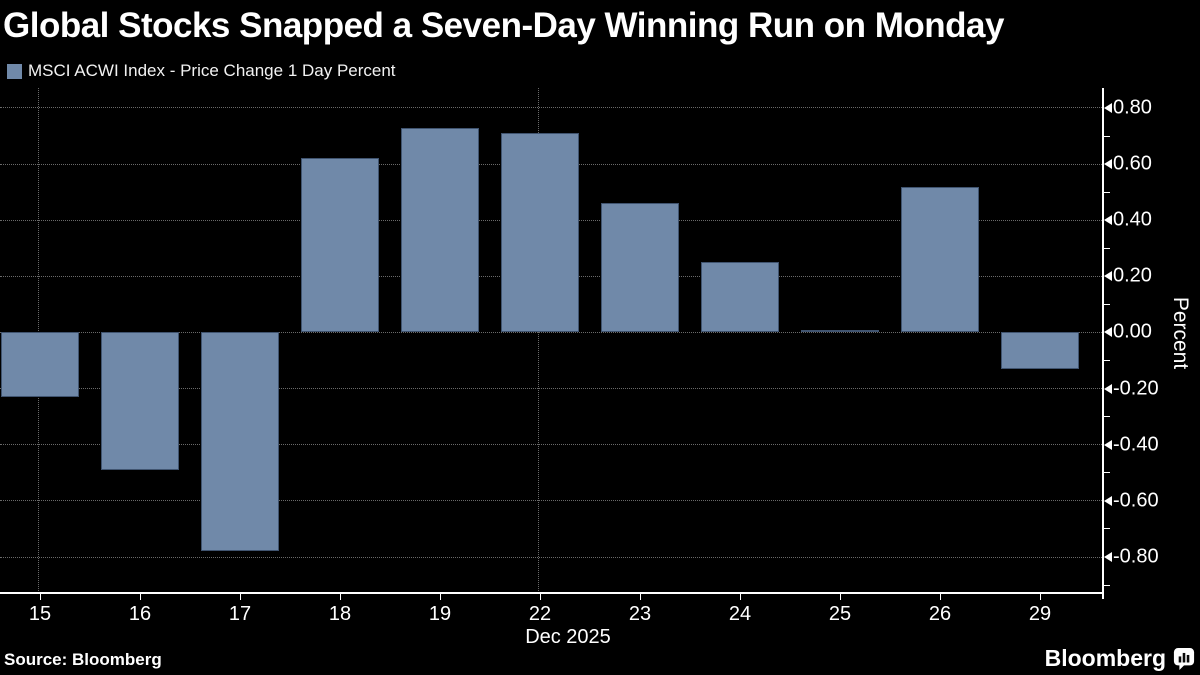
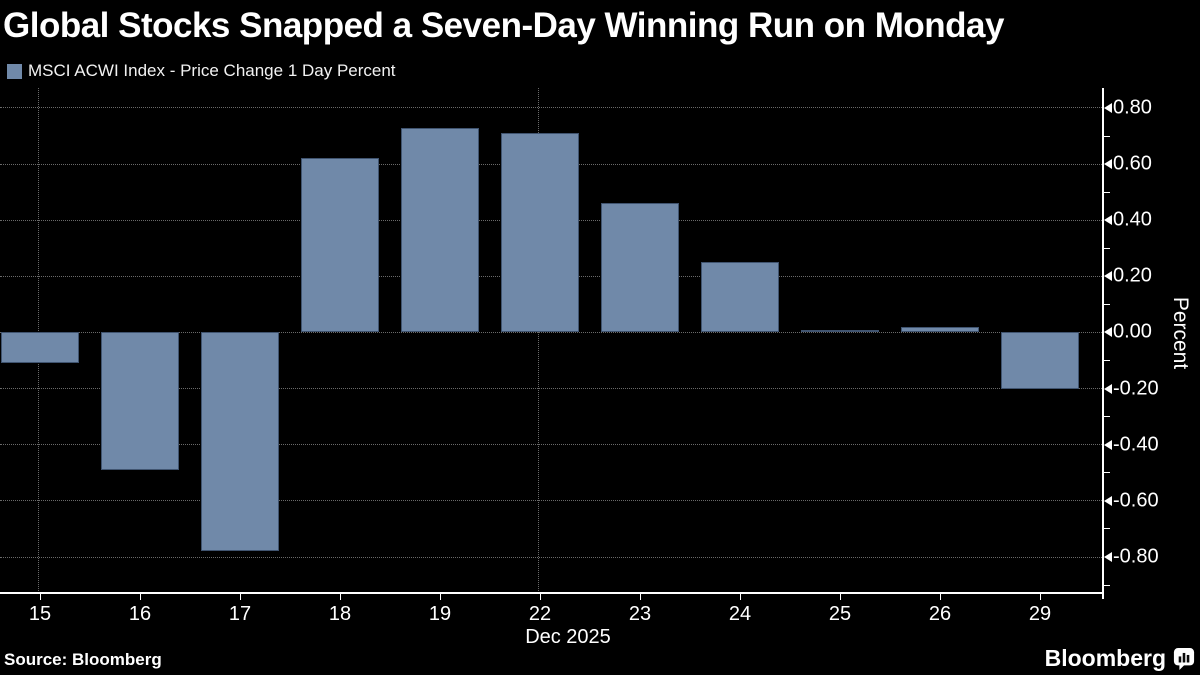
15: -0.23 -> -0.11
26: 0.52 -> 0.02
29: -0.13 -> -0.20
